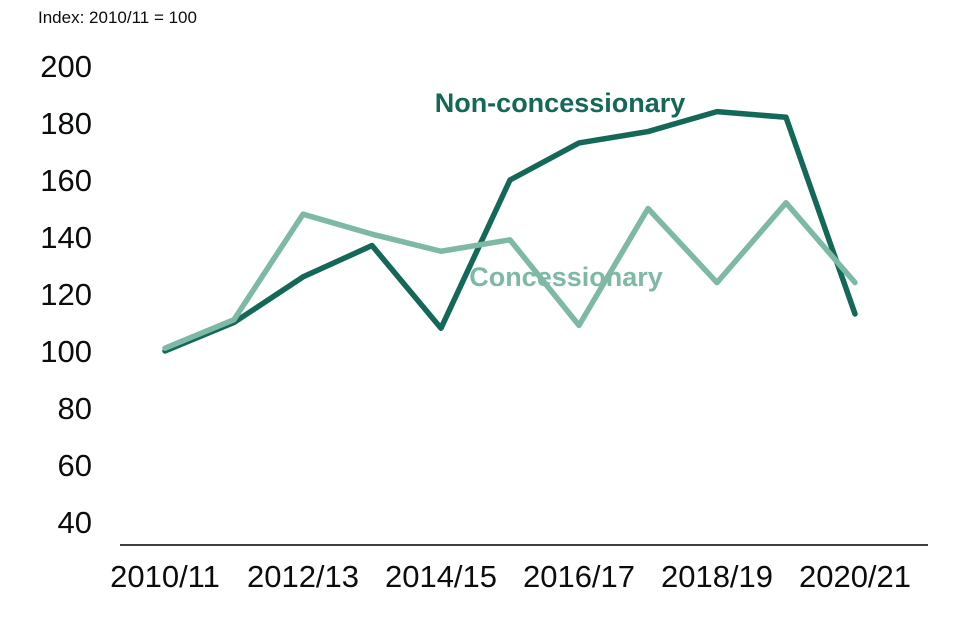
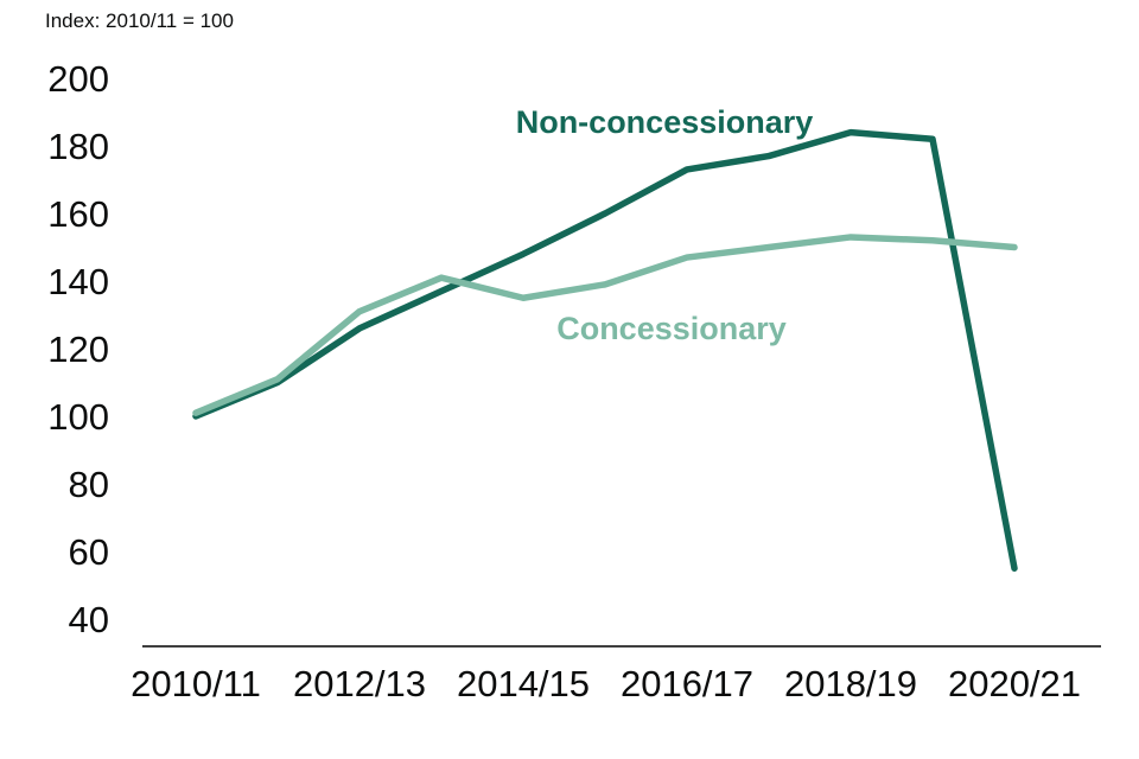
Concessionary/2012/13: 148 -> 131
Non-concessionary/2014/15: 108 -> 148
Concessionary/2016/17: 109 -> 147
Concessionary/2018/19: 124 -> 153
Non-concessionary/2020/21: 113 -> 55
Concessionary/2020/21: 124 -> 150
